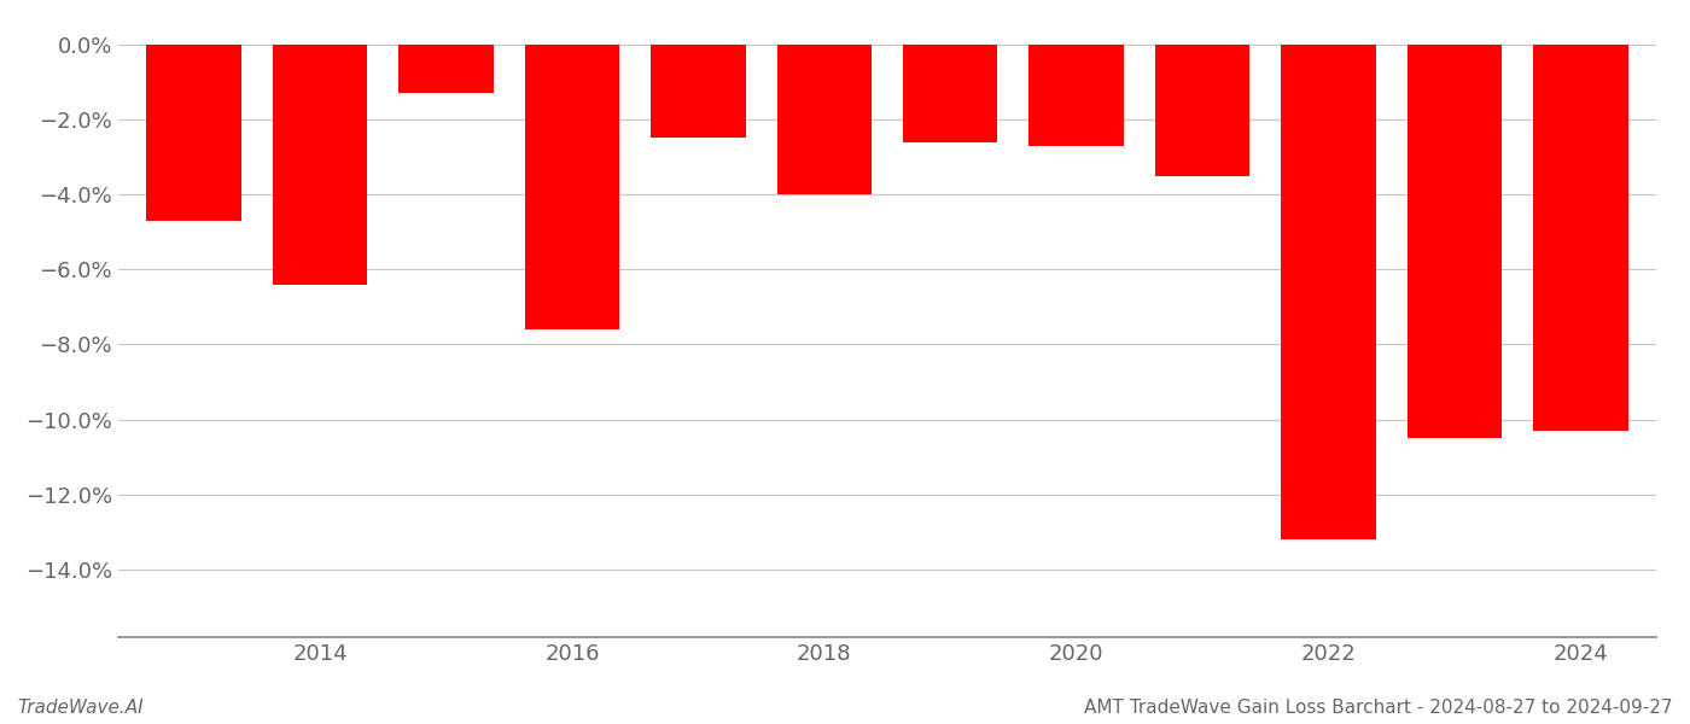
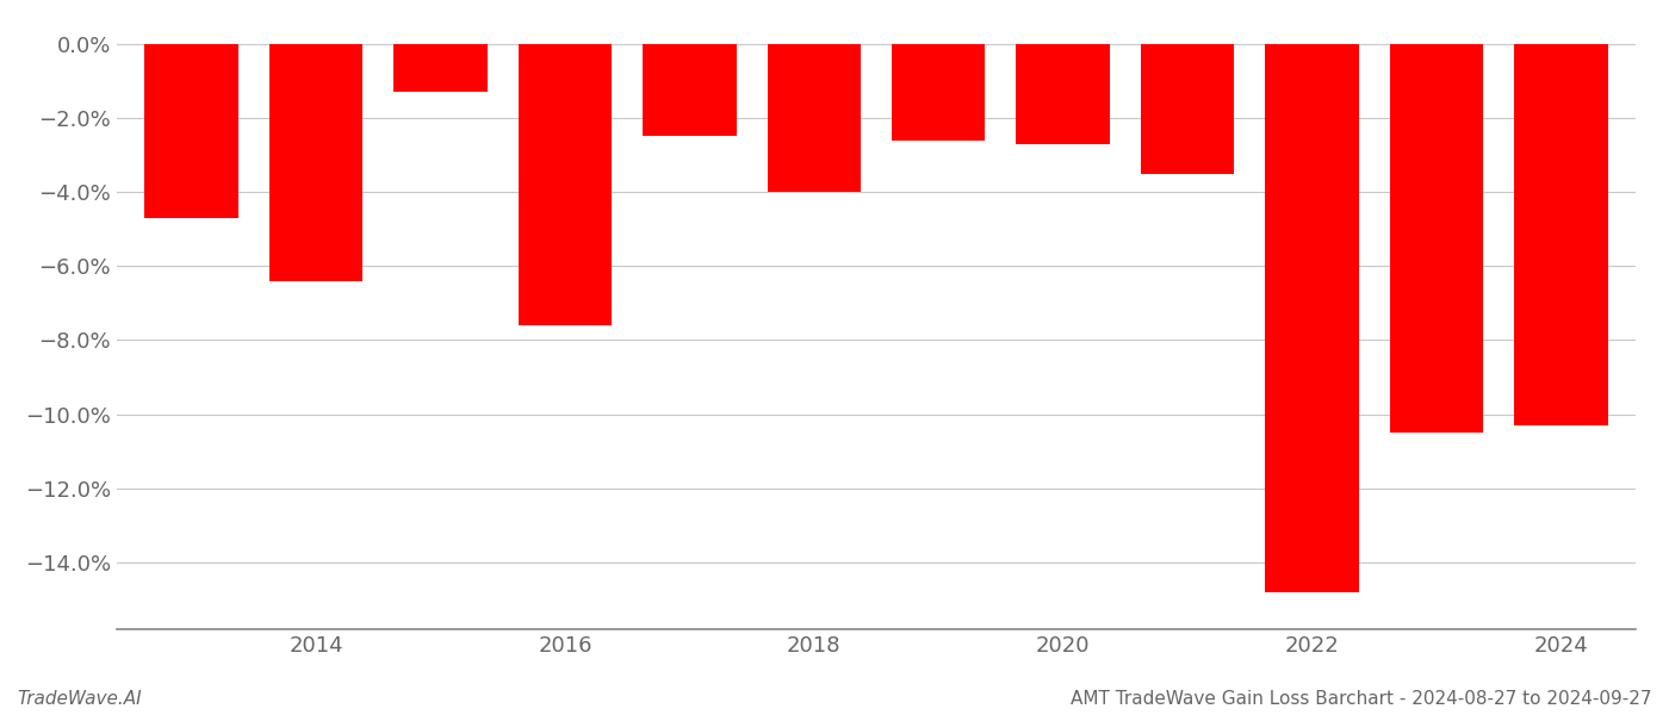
2022: -13.2% -> -14.8%
